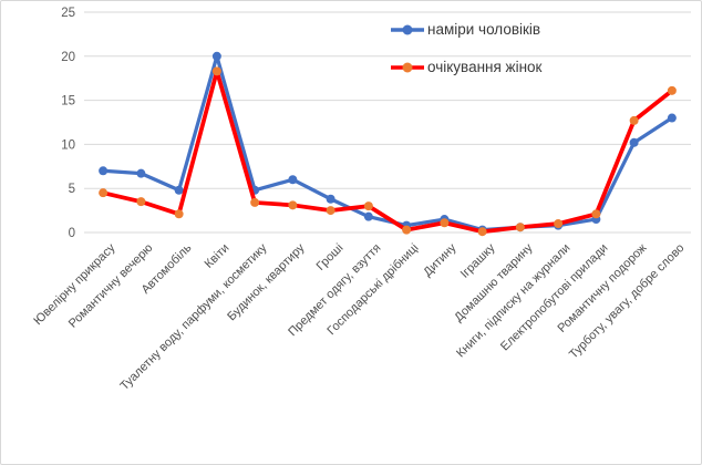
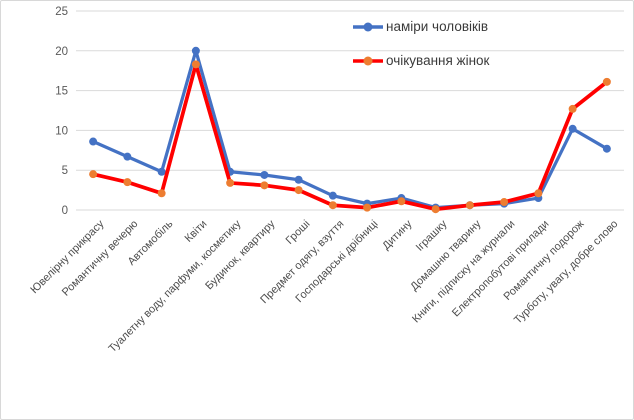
наміри чоловіків/Ювелірну прикрасу: 7 -> 9
наміри чоловіків/Будинок, квартиру: 6 -> 4
очікування жінок/Предмет одягу, взуття: 3 -> 1
наміри чоловіків/Турботу, увагу, добре слово: 13 -> 8
